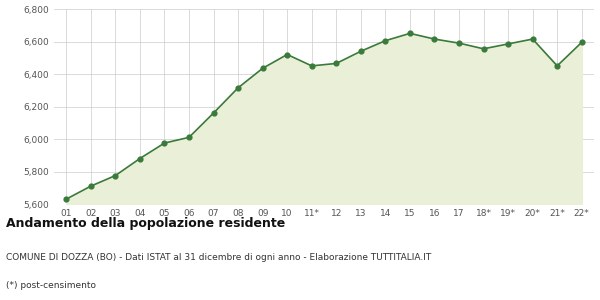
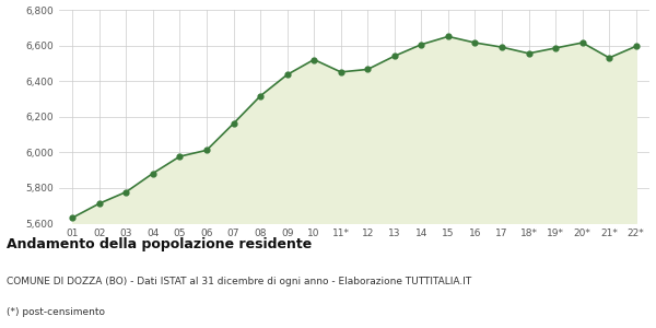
21*: 6,450 -> 6,530
